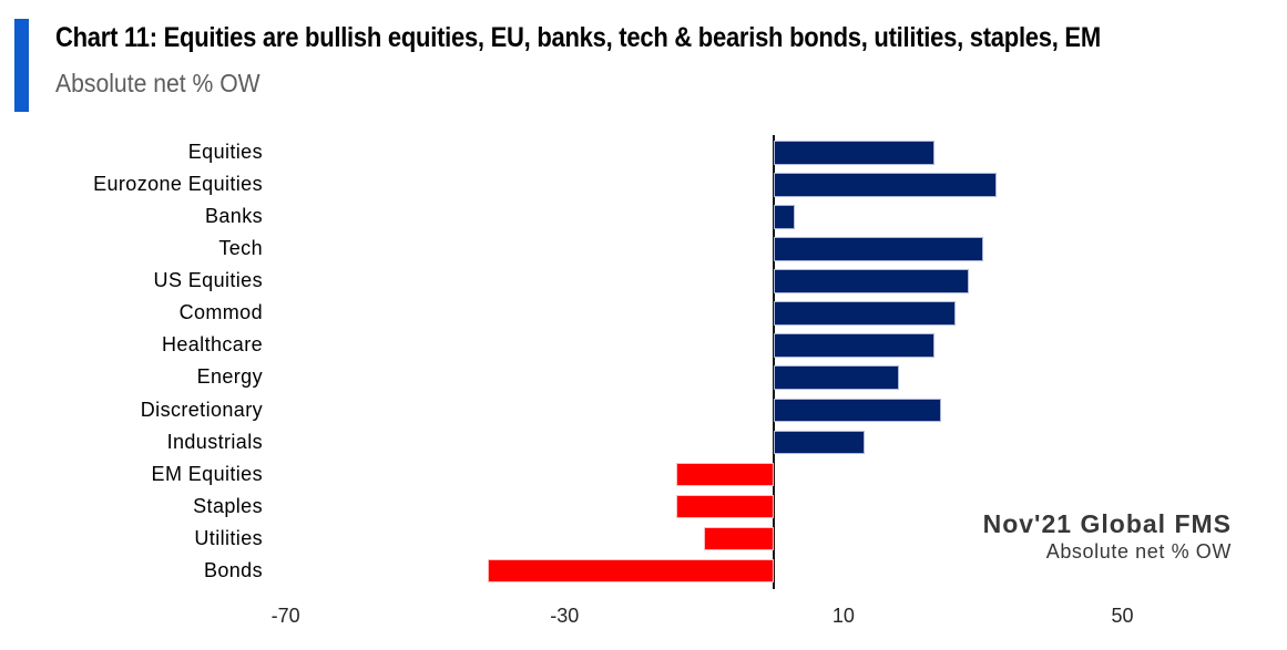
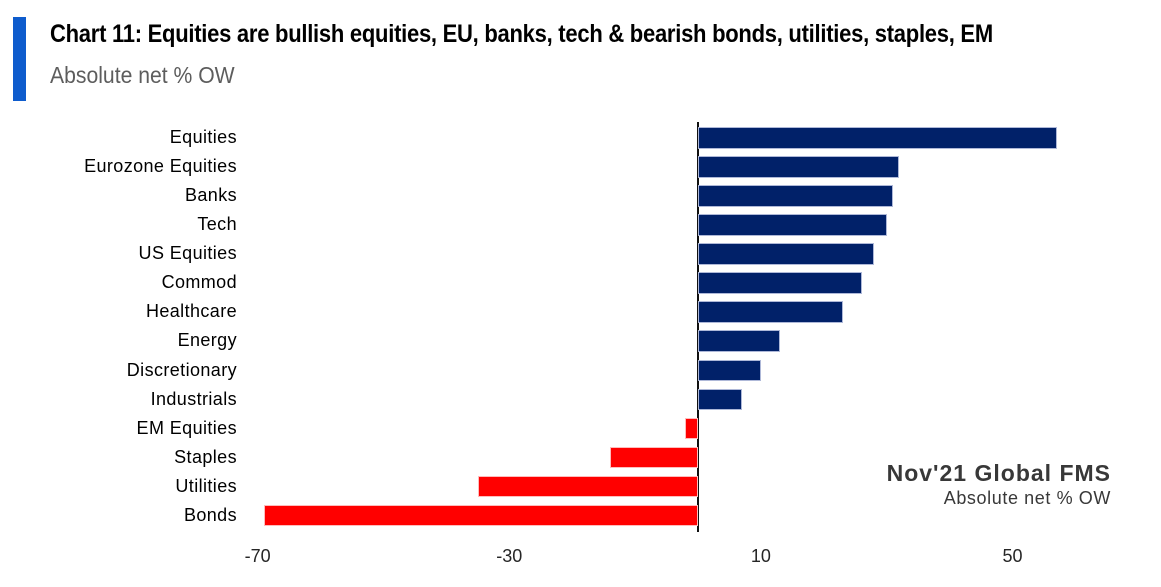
Equities: 23 -> 57
Banks: 3 -> 31
Energy: 18 -> 13
Discretionary: 24 -> 10
Industrials: 13 -> 7
EM Equities: -14 -> -2
Utilities: -10 -> -35
Bonds: -41 -> -69
